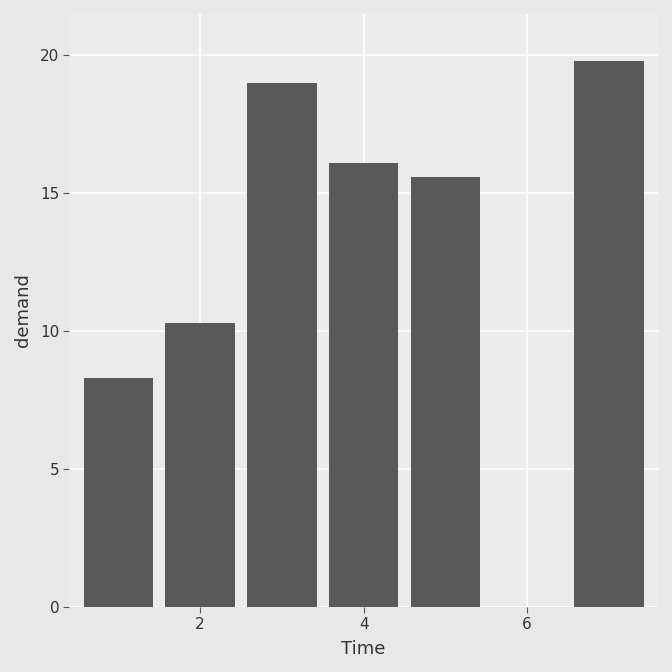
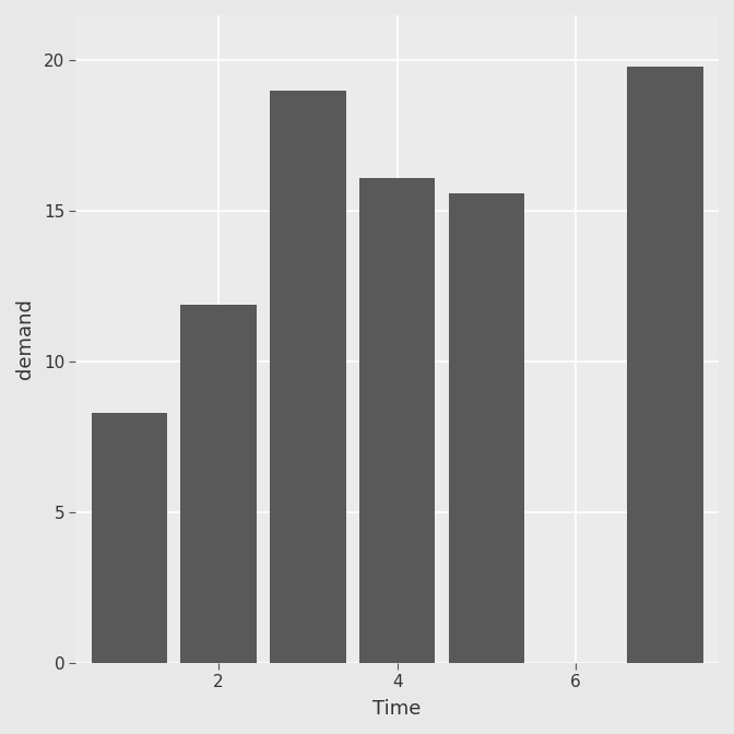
2: 10.3 -> 11.9
